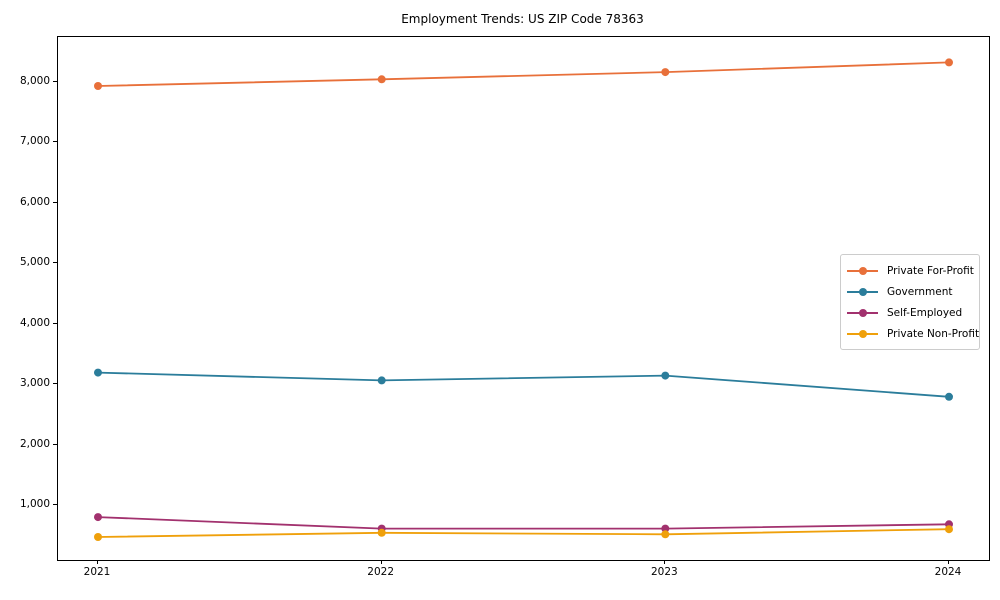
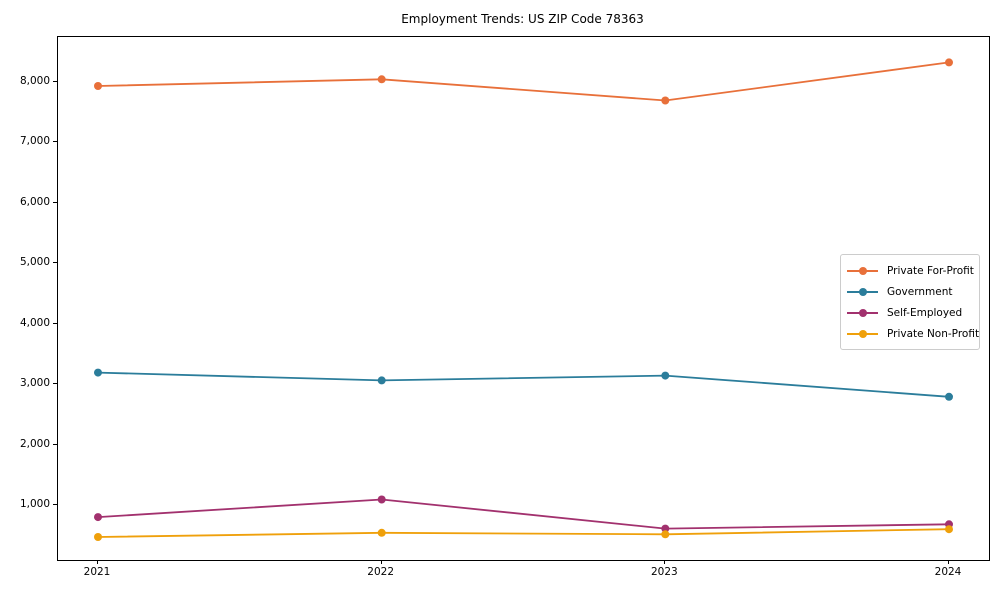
Self-Employed/2022: 600 -> 1100
Private For-Profit/2023: 8200 -> 7700
